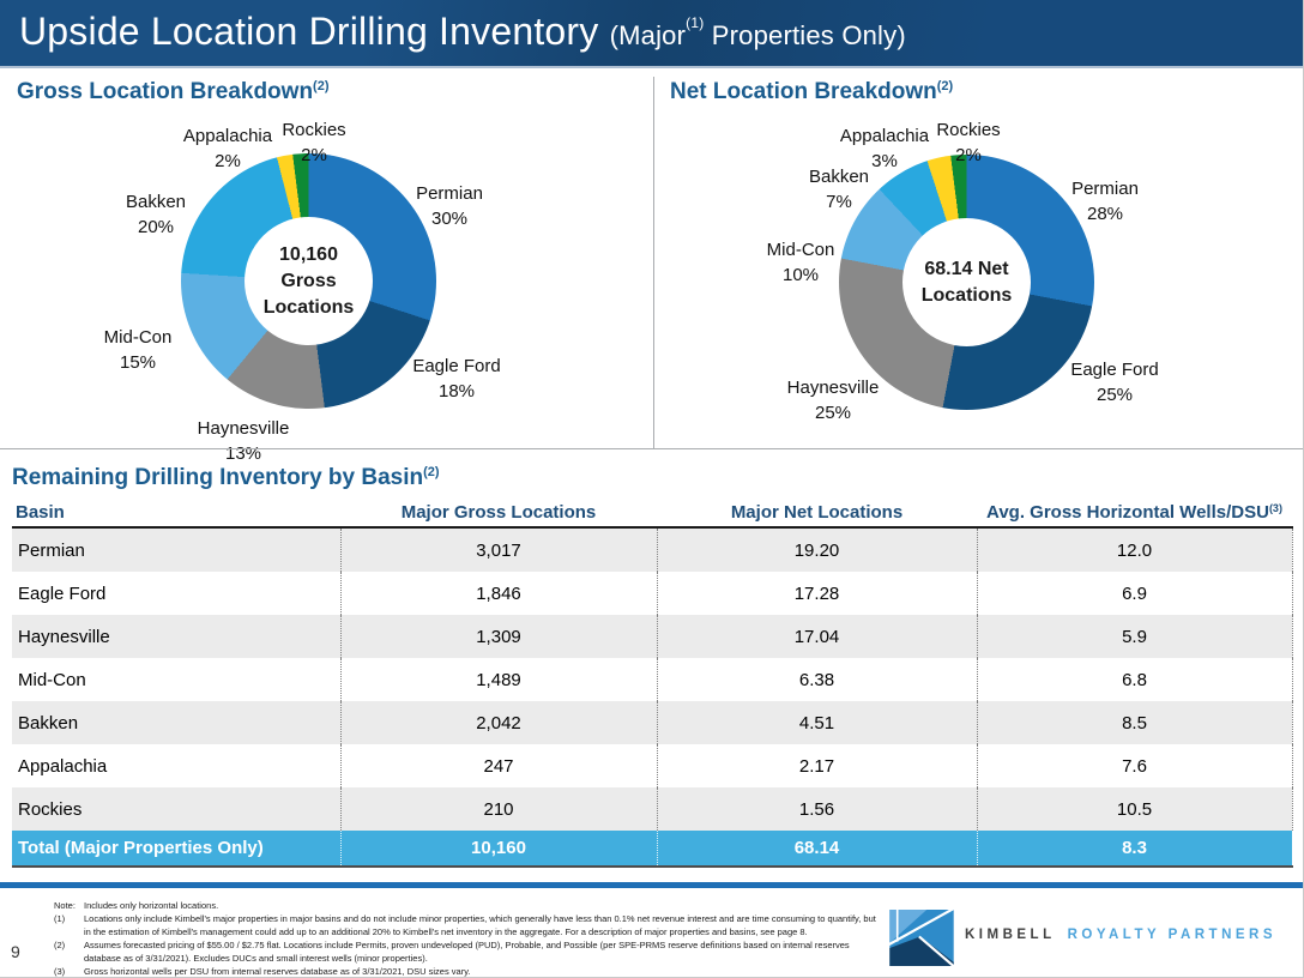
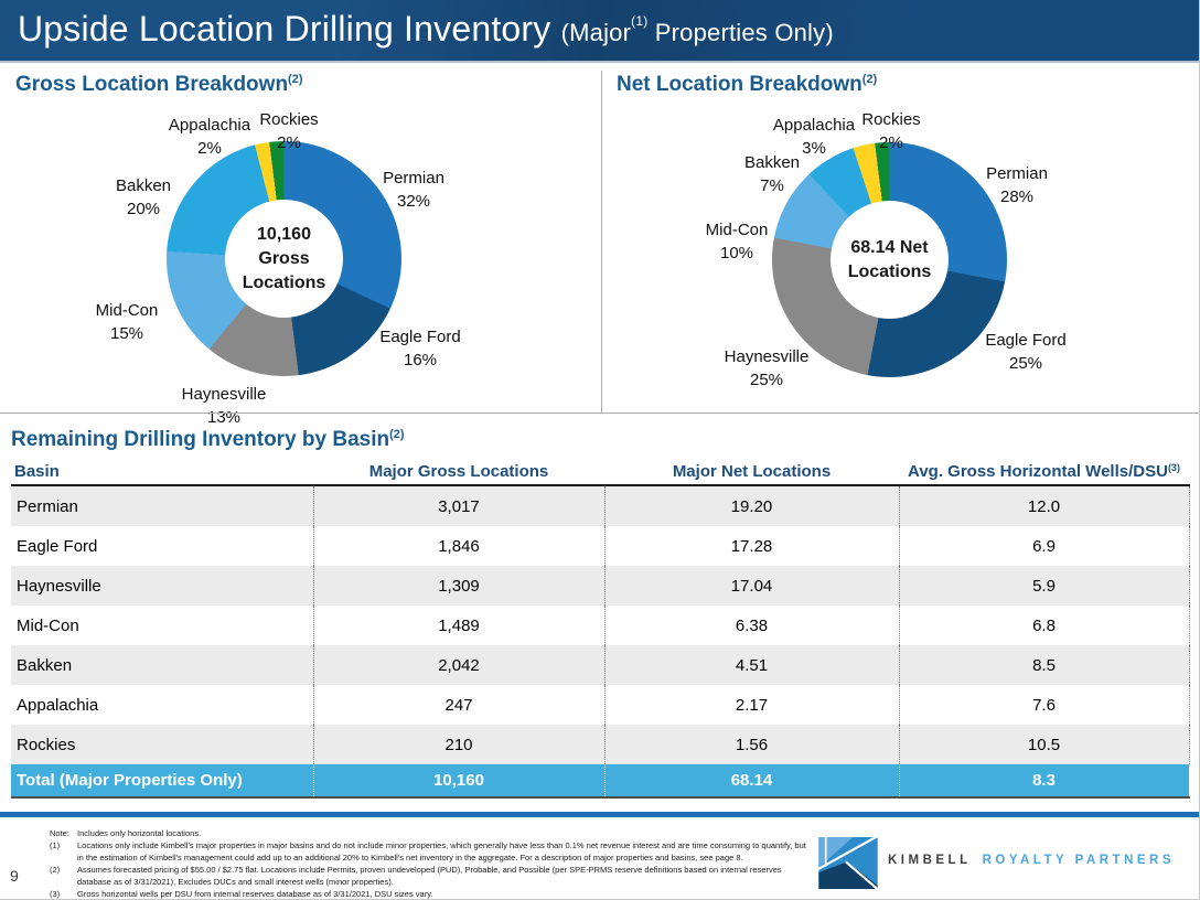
Gross Location Breakdown/Permian: 30% -> 32%
Gross Location Breakdown/Eagle Ford: 18% -> 16%
